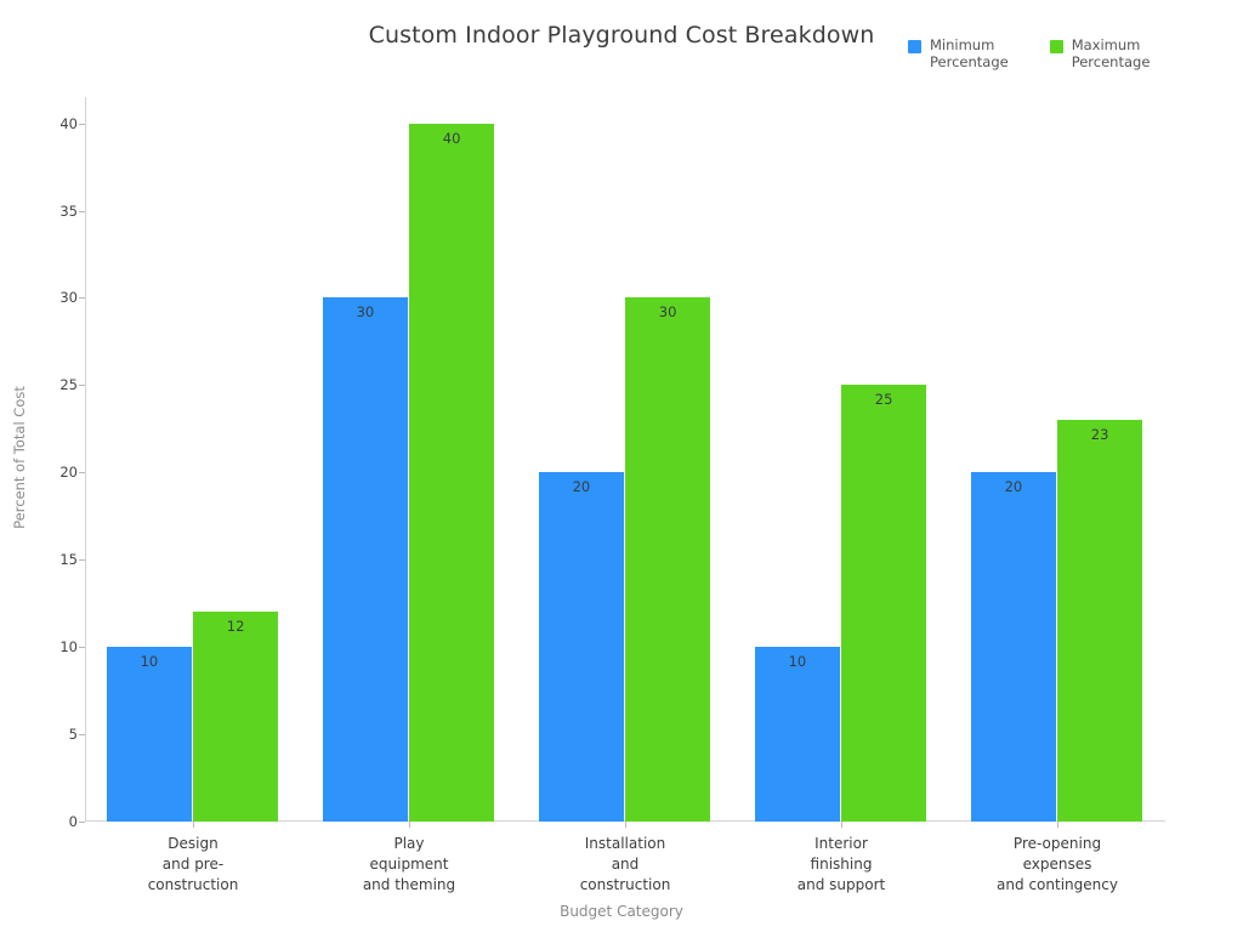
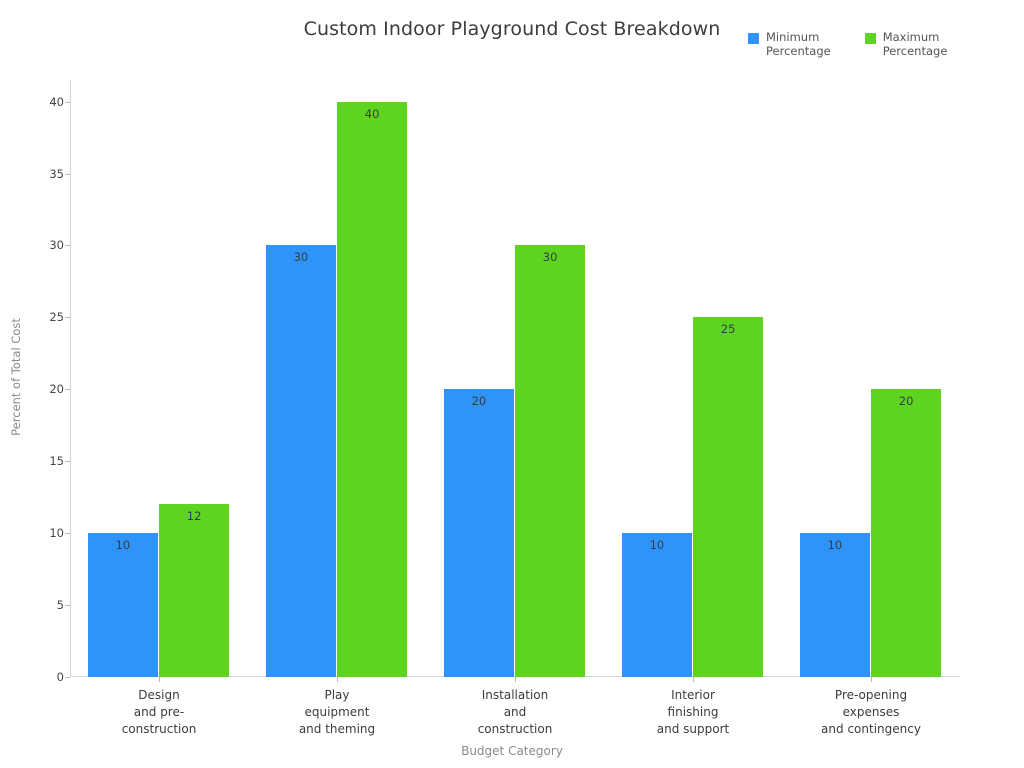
Minimum Percentage/Pre-opening expenses and contingency: 20 -> 10
Maximum Percentage/Pre-opening expenses and contingency: 23 -> 20
